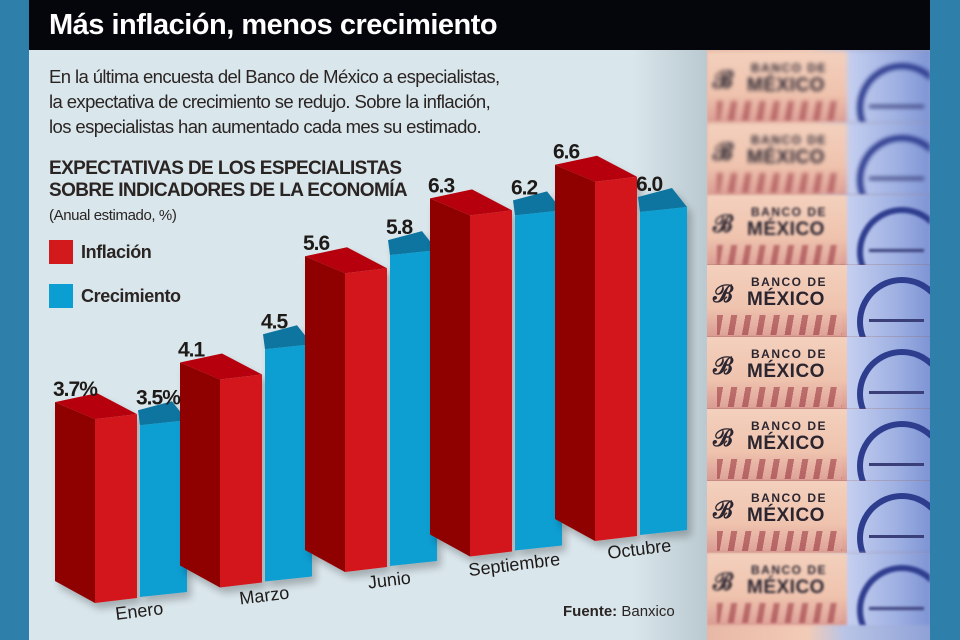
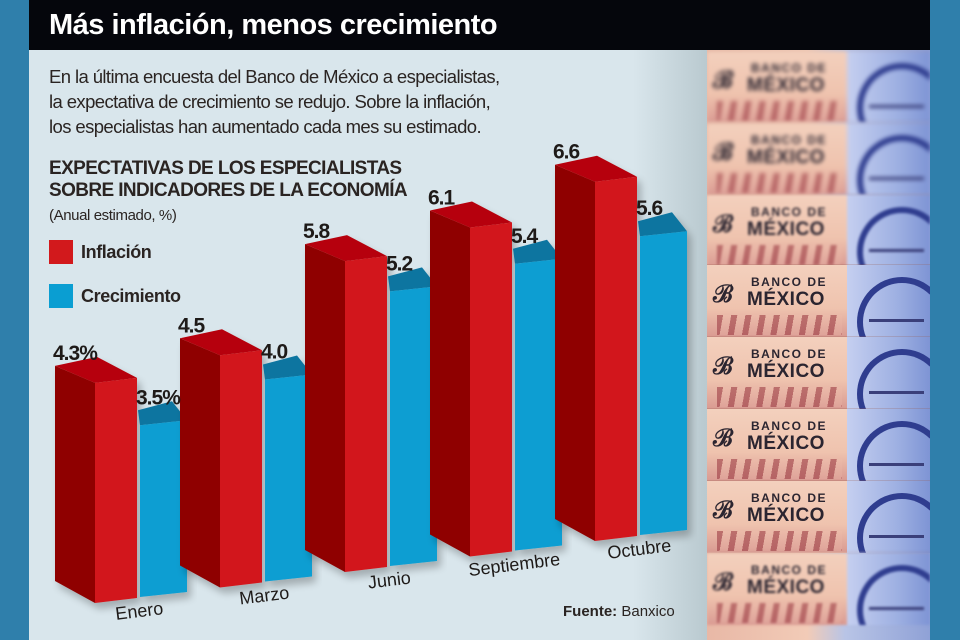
Inflación/Enero: 3.7% -> 4.3%
Inflación/Marzo: 4.1 -> 4.5
Crecimiento/Marzo: 4.5 -> 4.0
Inflación/Junio: 5.6 -> 5.8
Crecimiento/Junio: 5.8 -> 5.2
Inflación/Septiembre: 6.3 -> 6.1
Crecimiento/Septiembre: 6.2 -> 5.4
Crecimiento/Octubre: 6.0 -> 5.6
